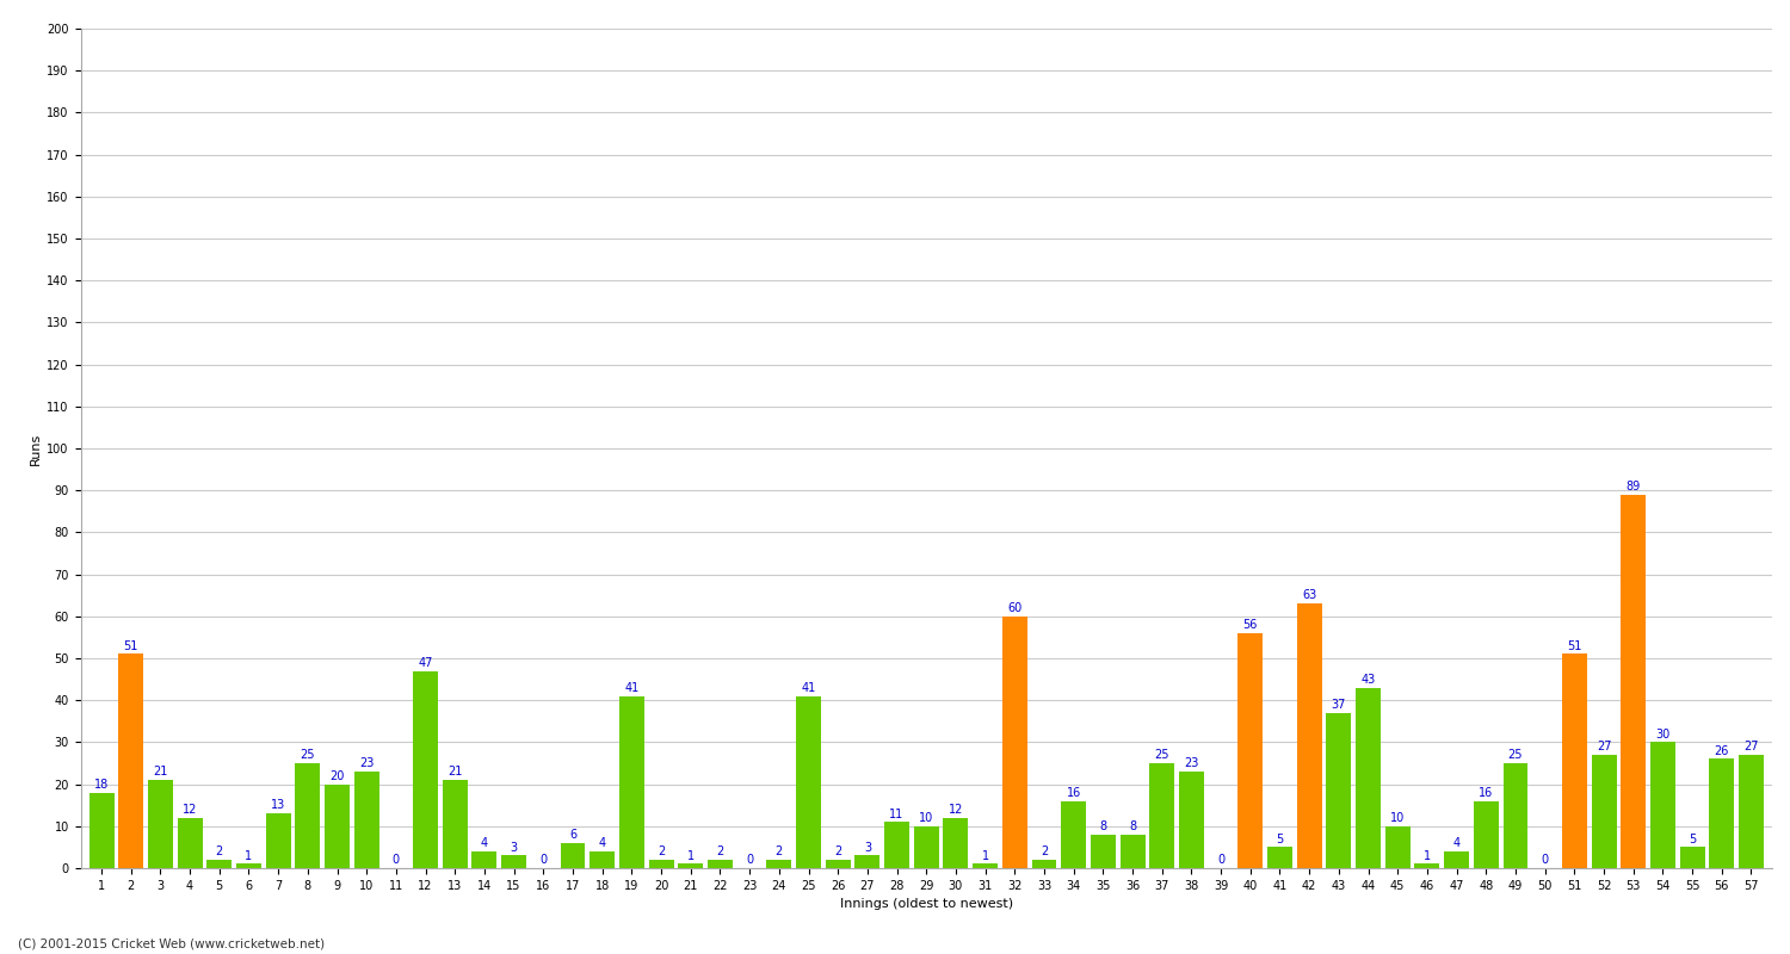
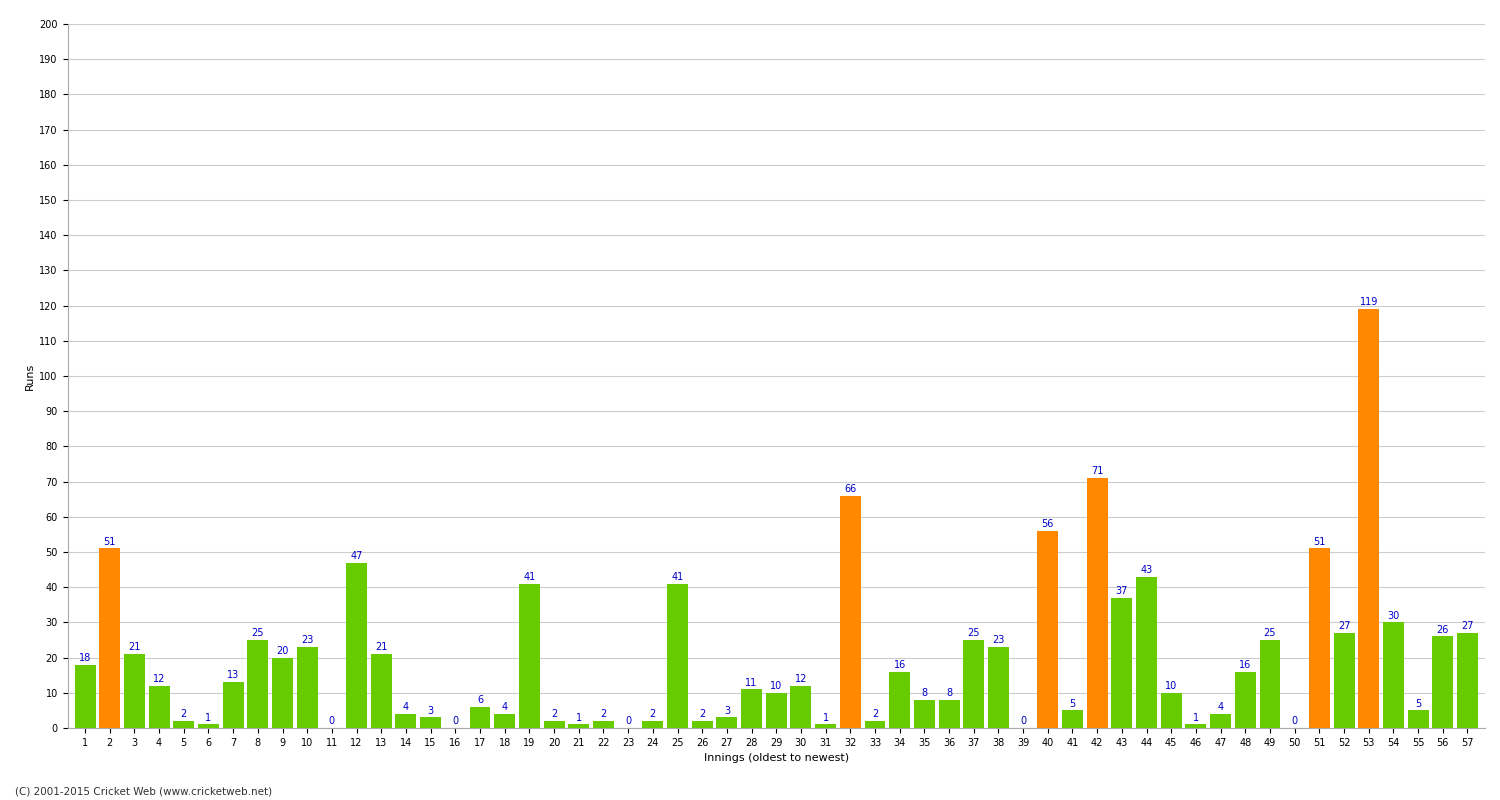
32: 60 -> 66
42: 63 -> 71
53: 89 -> 119
